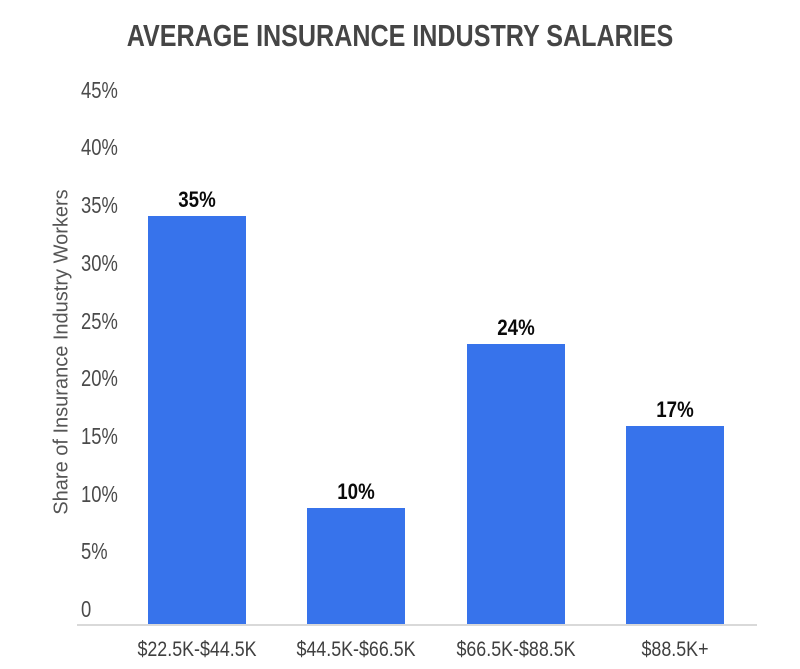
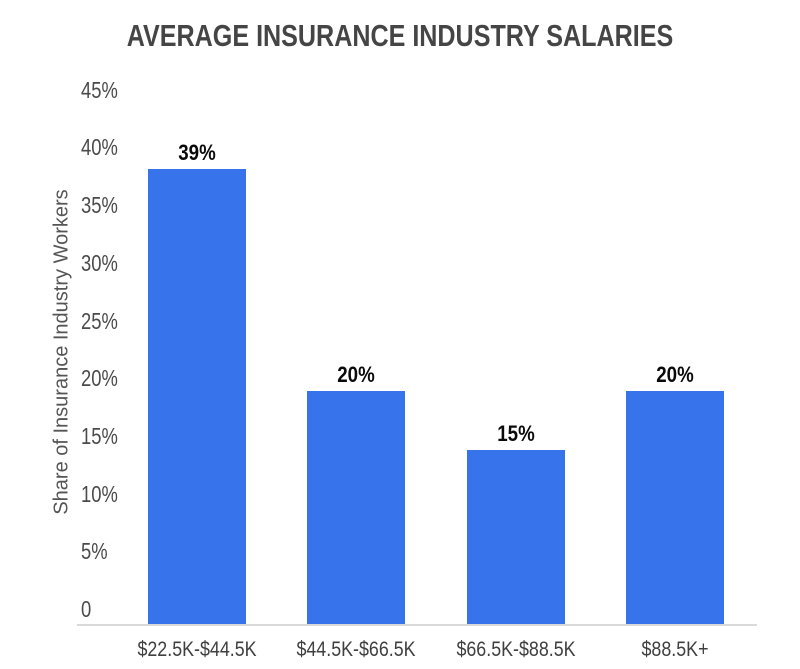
$22.5K-$44.5K: 35% -> 39%
$44.5K-$66.5K: 10% -> 20%
$66.5K-$88.5K: 24% -> 15%
$88.5K+: 17% -> 20%
